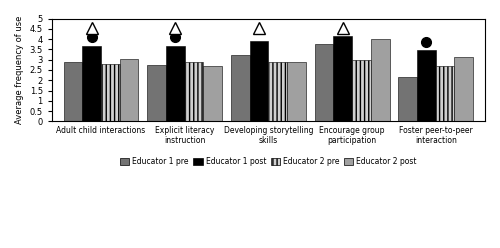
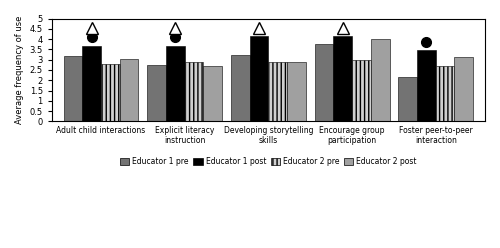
Educator 1 pre/Adult child interactions: 2.90 -> 3.20
Educator 1 post/Developing storytelling skills: 3.90 -> 4.15
